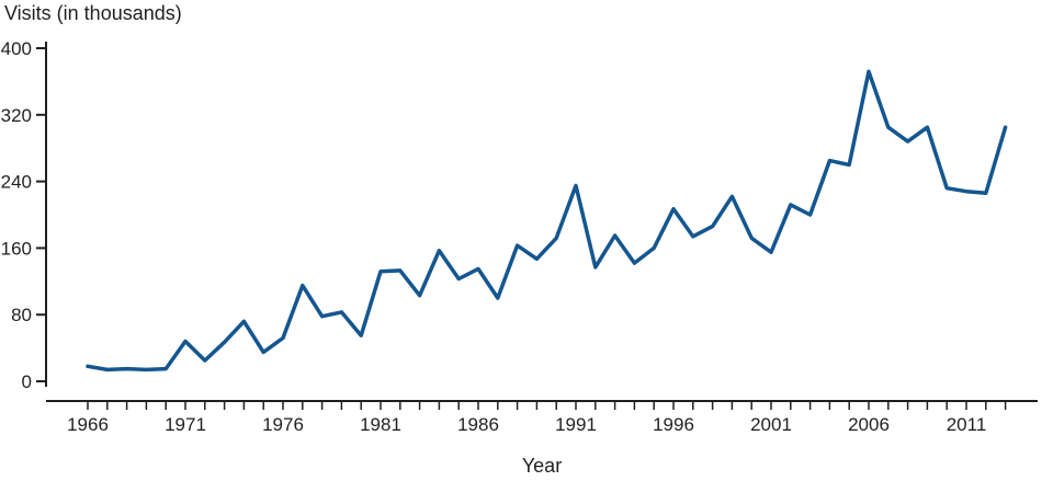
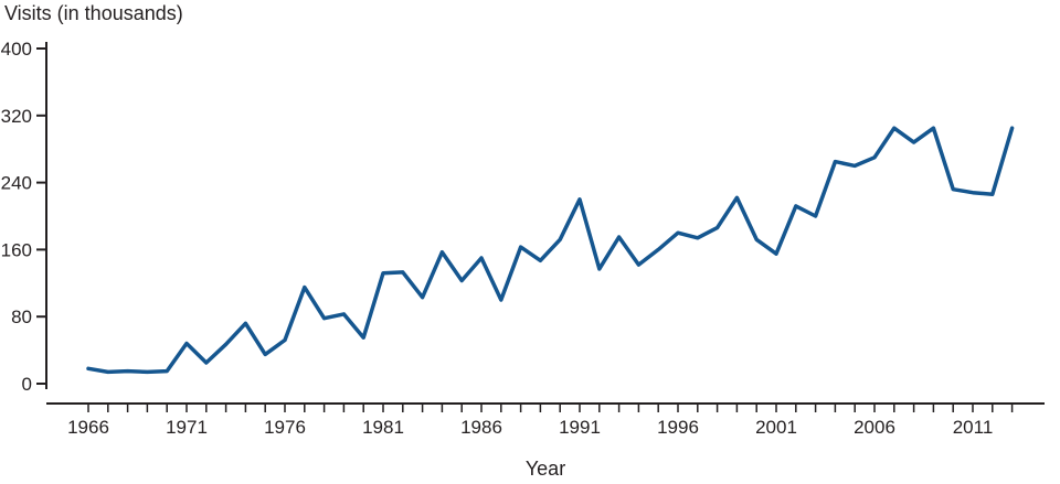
1986: 140 -> 150
1991: 240 -> 220
1996: 210 -> 180
2006: 370 -> 270
